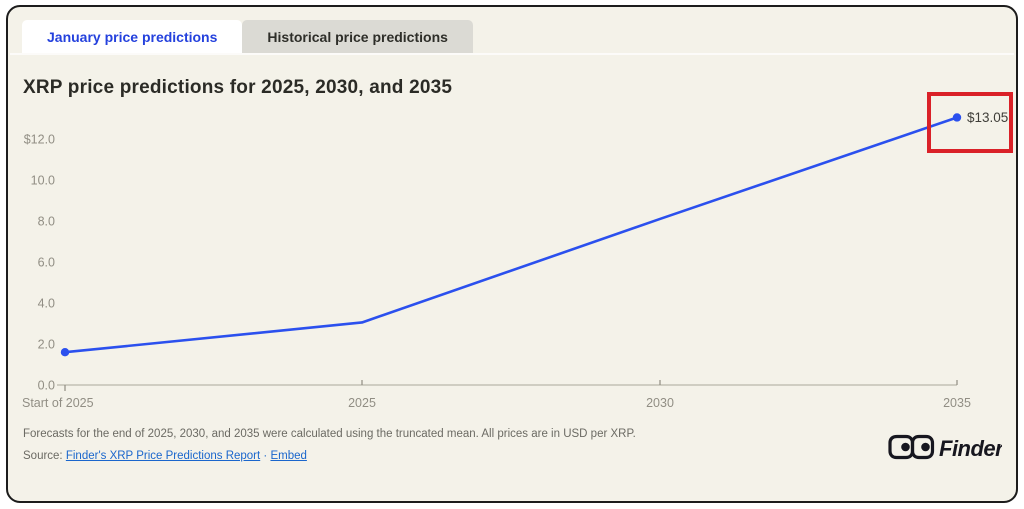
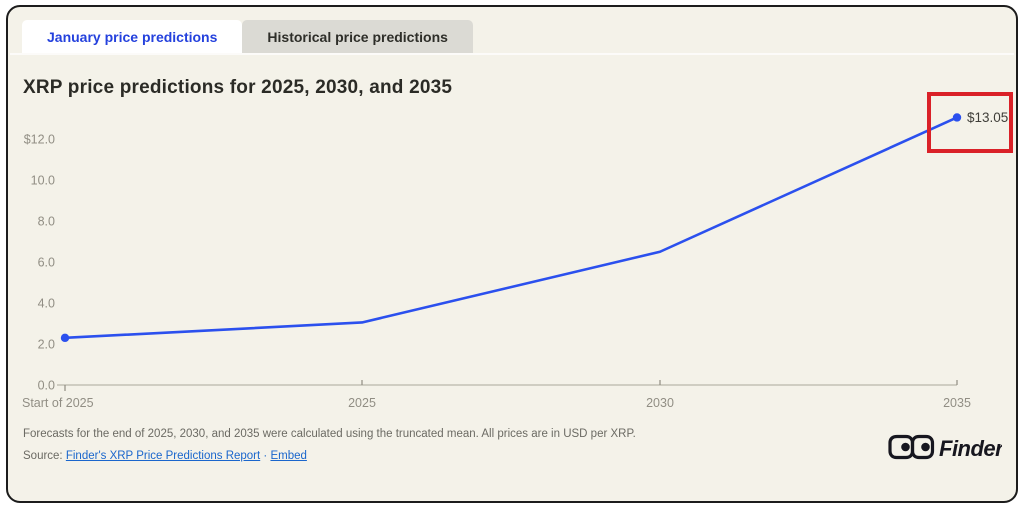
Start of 2025: $1.6 -> $2.3
2030: $8.1 -> $6.5
